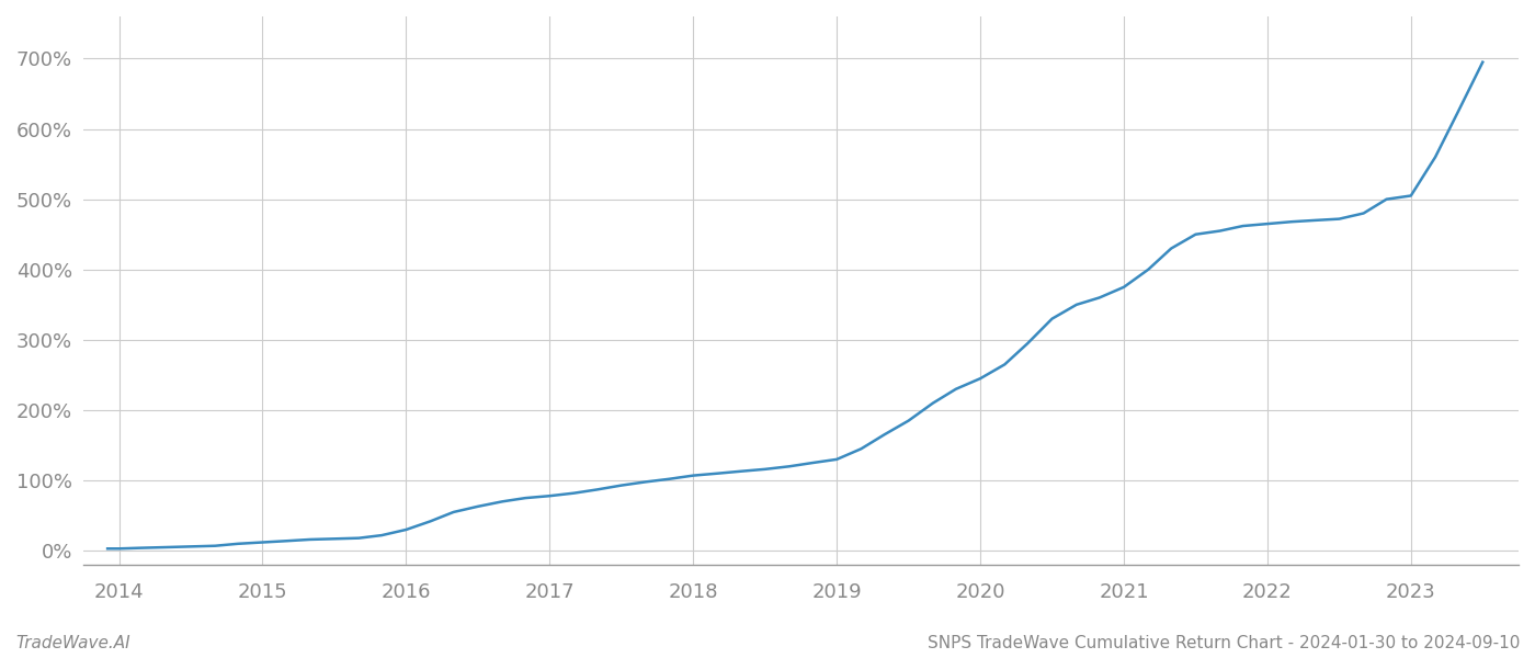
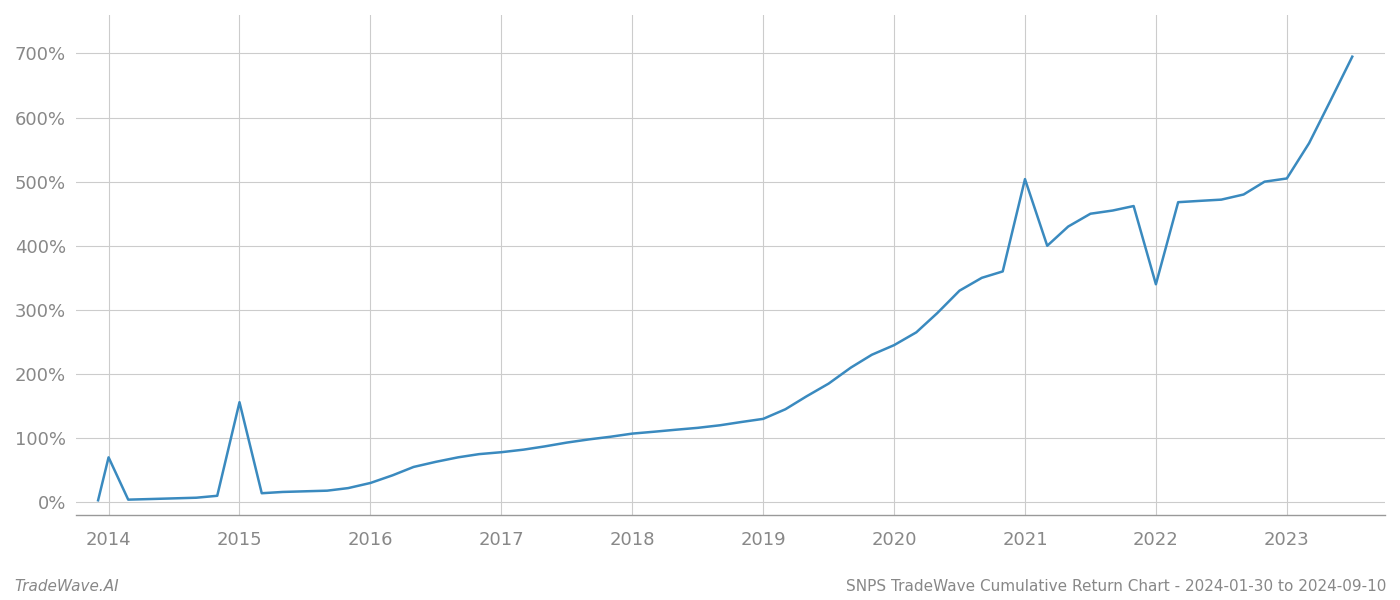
2014: 3% -> 70%
2015: 12% -> 156%
2021: 375% -> 504%
2022: 465% -> 340%
